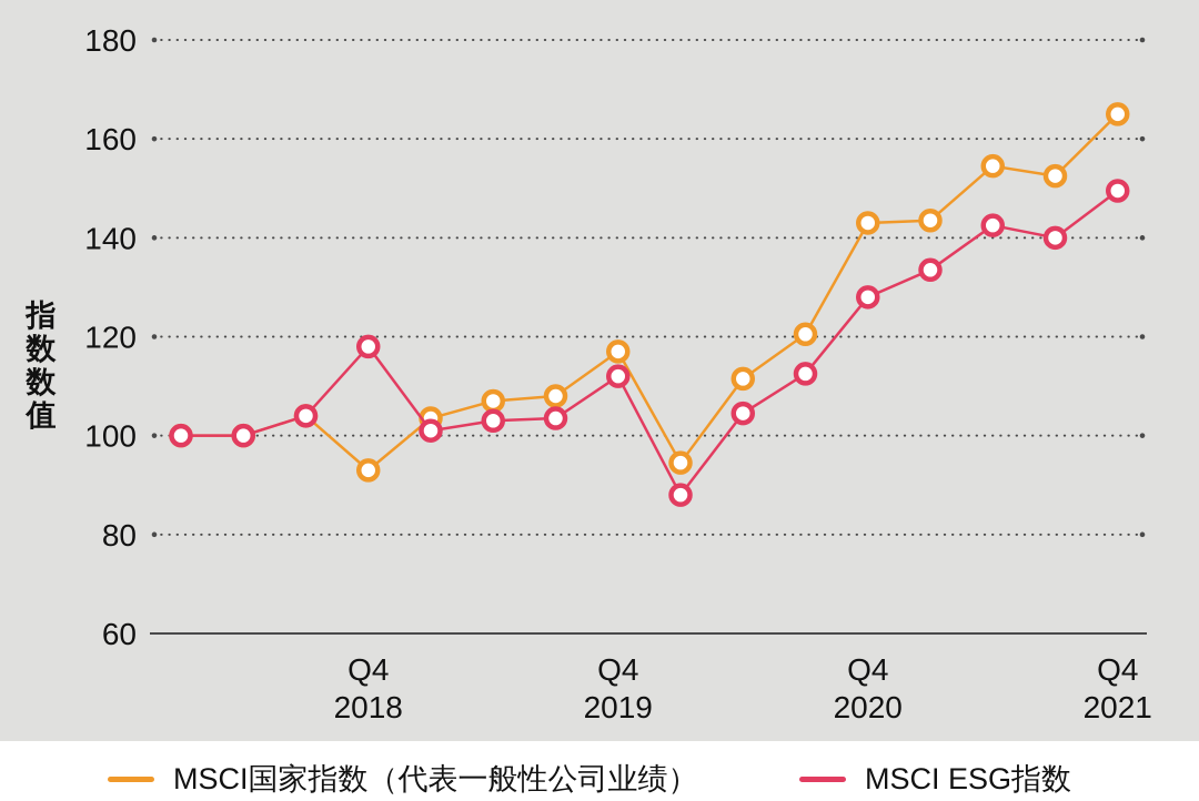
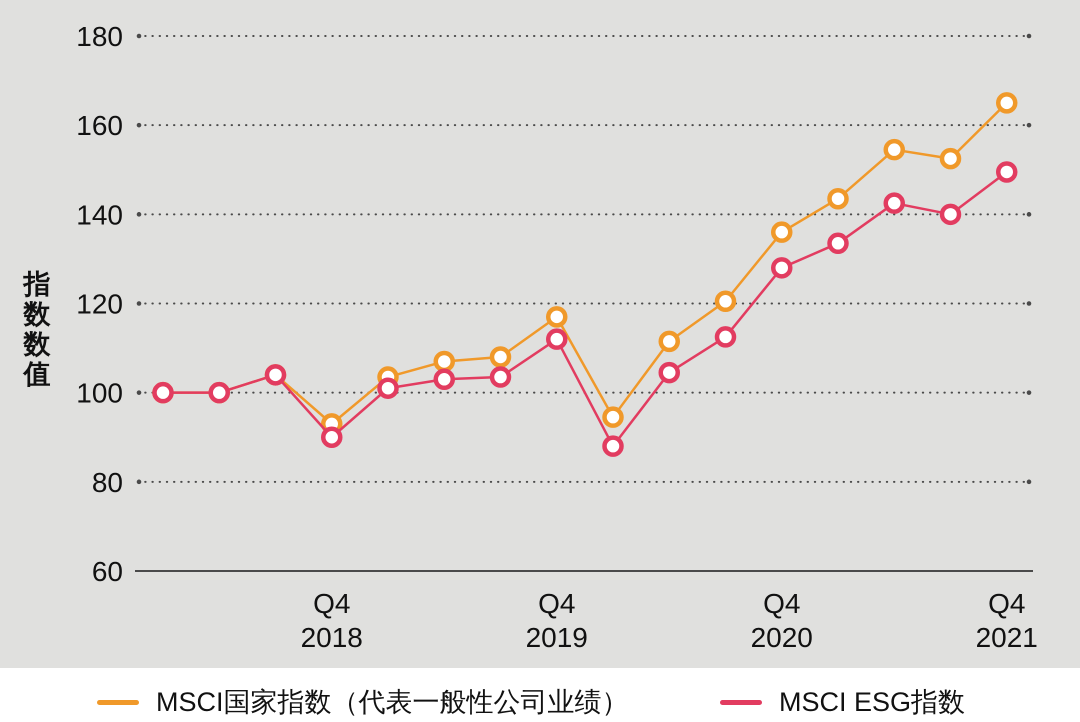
MSCI ESG指数/2018 Q4: 118 -> 90
MSCI国家指数（代表一般性公司业绩）/2020 Q4: 143 -> 136
